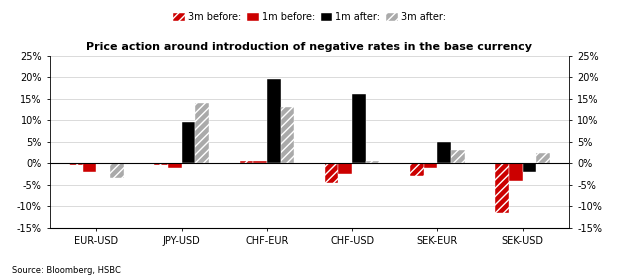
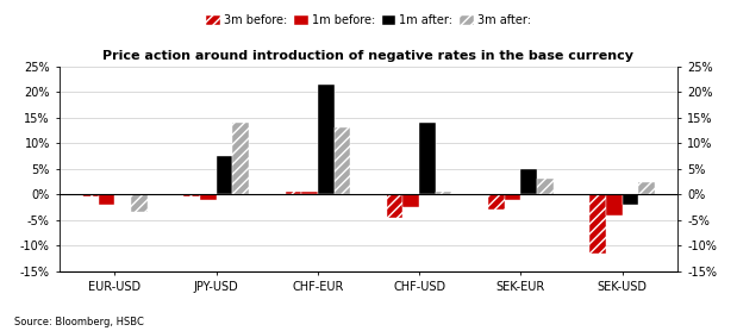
1m after:/JPY-USD: 9.5% -> 7.5%
1m after:/CHF-EUR: 19.5% -> 21.5%
1m after:/CHF-USD: 16.0% -> 14.0%
